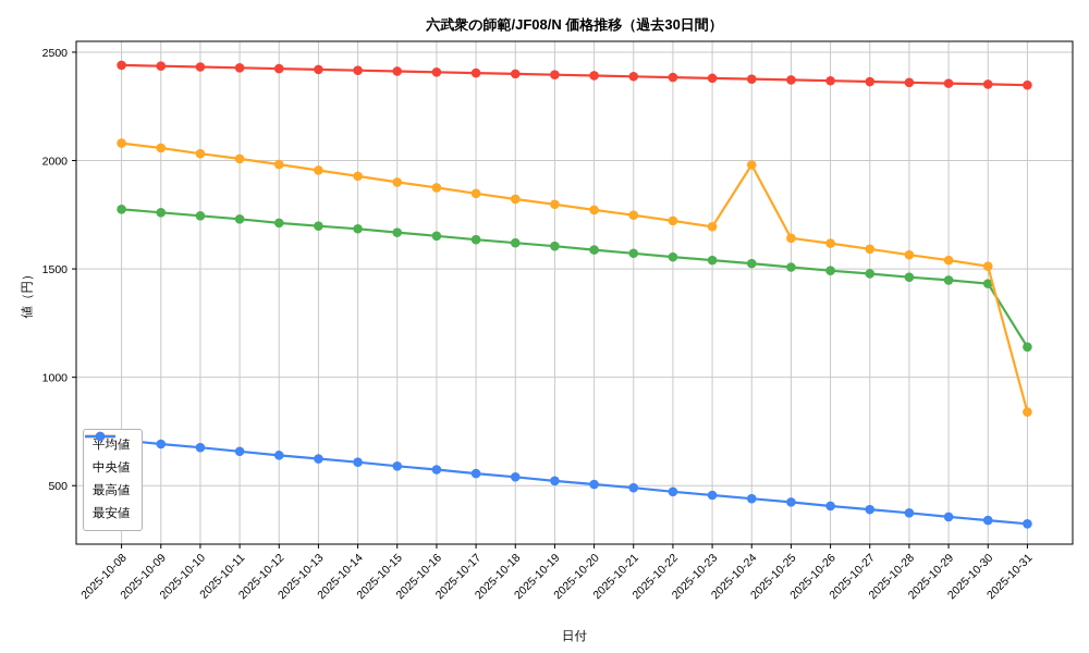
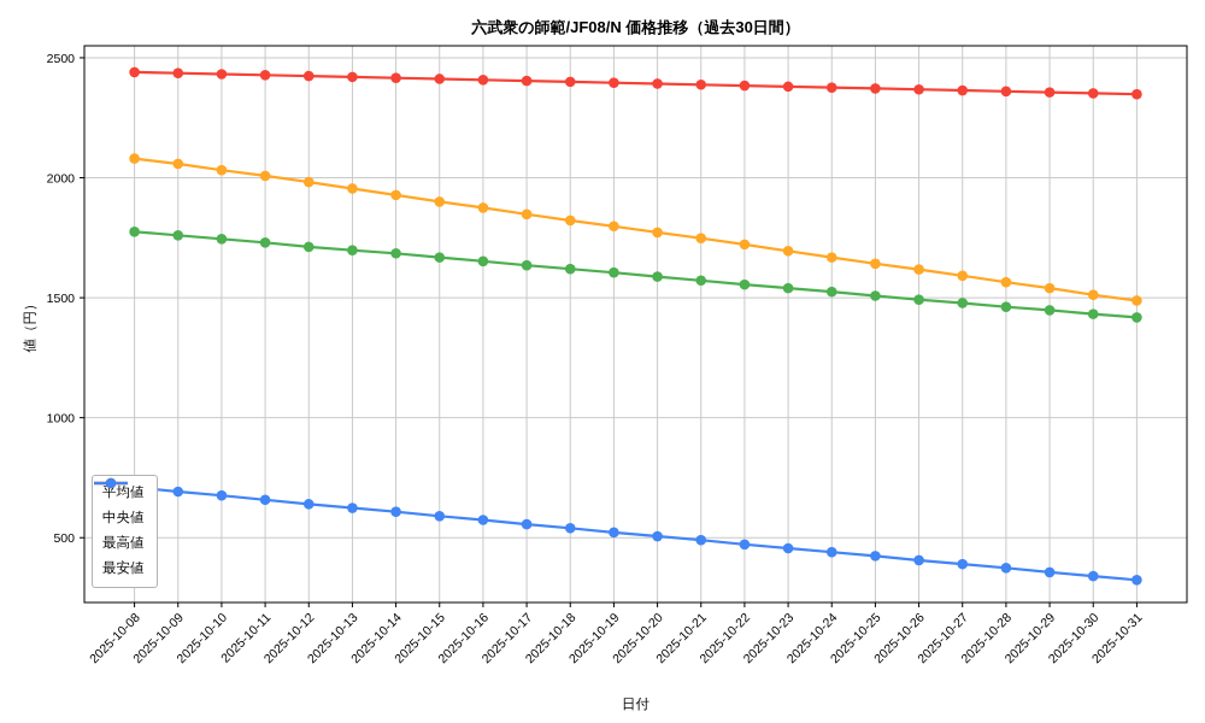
中央値/2025-10-24: 1980 -> 1670
平均値/2025-10-31: 1140 -> 1420
中央値/2025-10-31: 840 -> 1490
